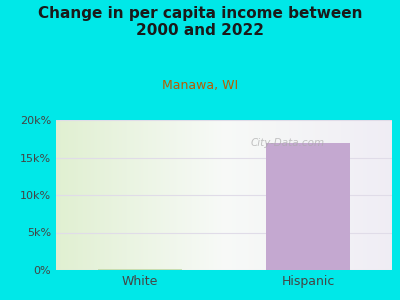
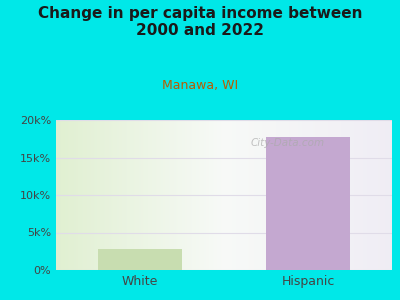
White: 0.2k% -> 2.8k%
Hispanic: 17.0k% -> 17.8k%
